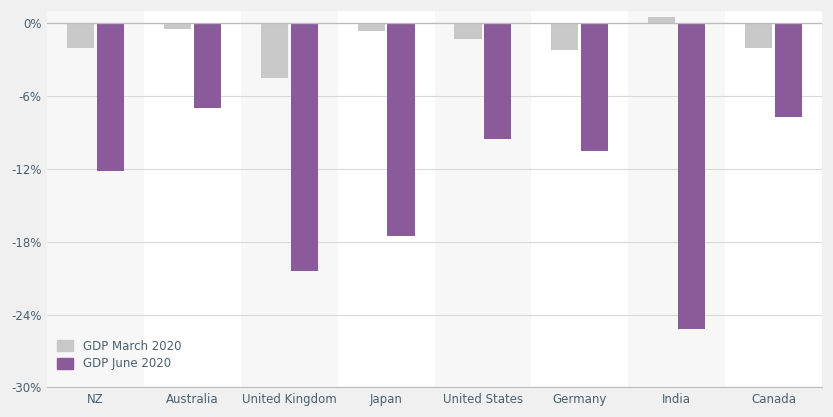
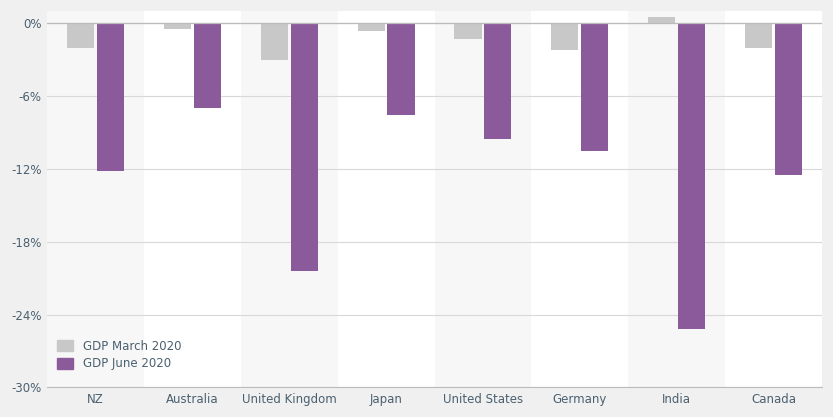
GDP March 2020/United Kingdom: -4.5% -> -3.0%
GDP June 2020/Japan: -17.5% -> -7.6%
GDP June 2020/Canada: -7.7% -> -12.5%
